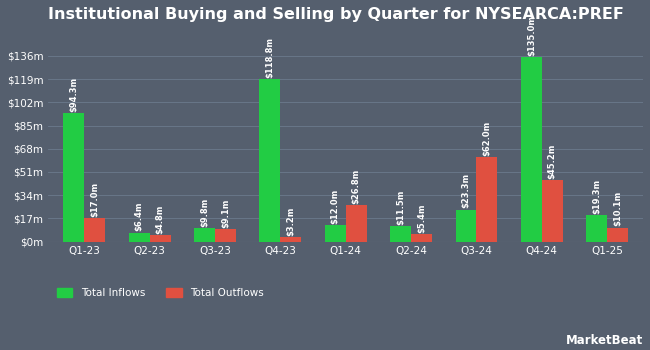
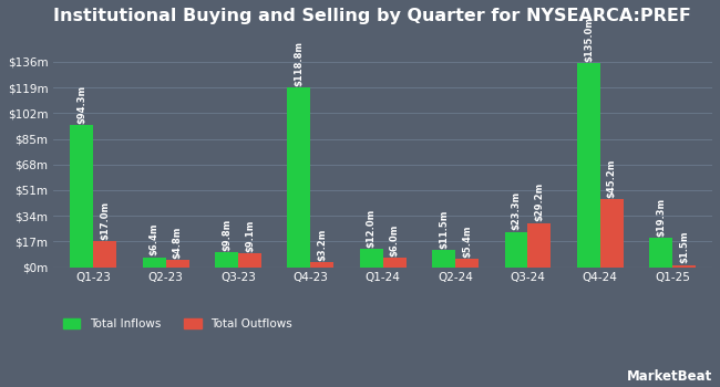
Total Outflows/Q1-24: $26.8m -> $6.0m
Total Outflows/Q3-24: $62.0m -> $29.2m
Total Outflows/Q1-25: $10.1m -> $1.5m
